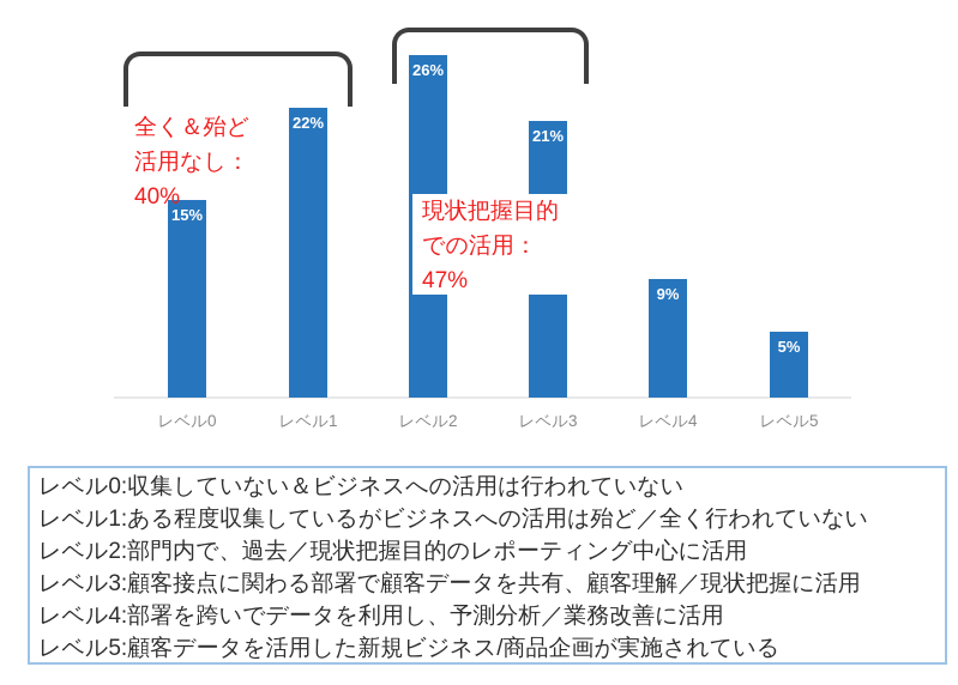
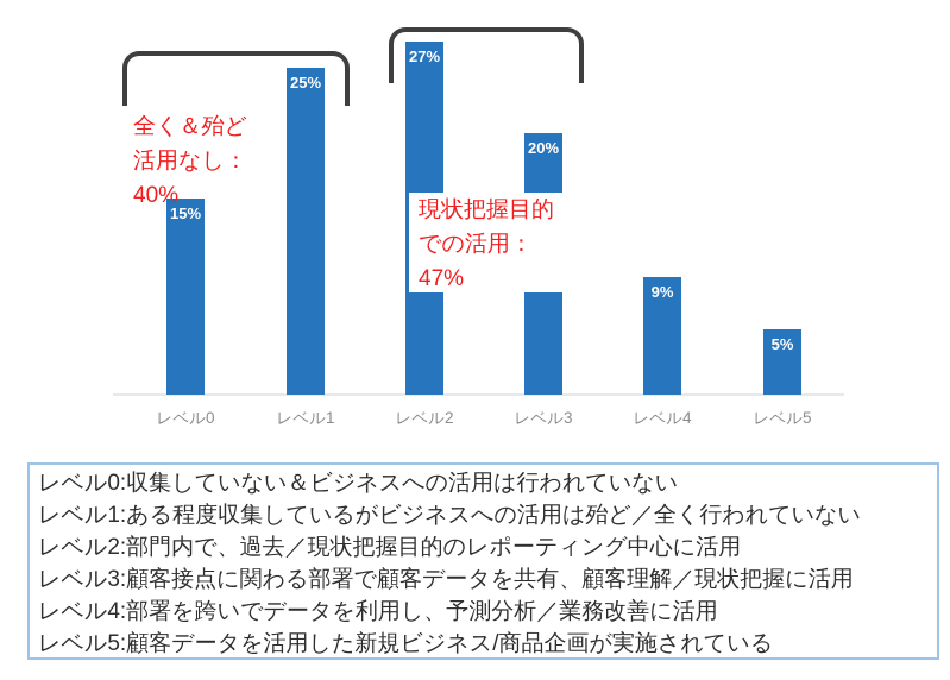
レベル1: 22% -> 25%
レベル2: 26% -> 27%
レベル3: 21% -> 20%
